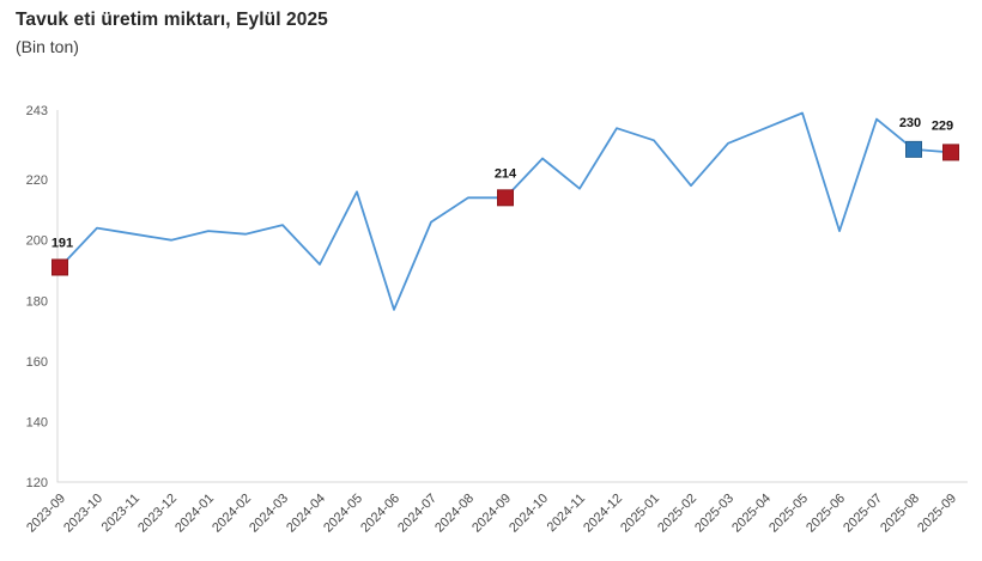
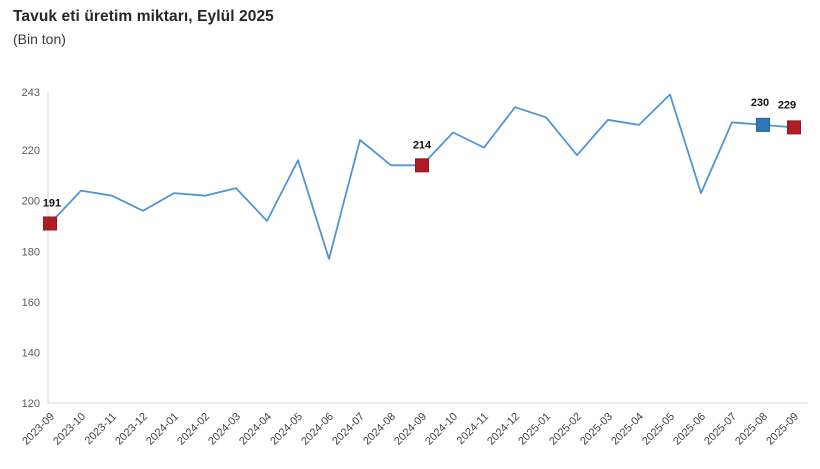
2023-12: 200 -> 196
2024-07: 206 -> 224
2024-11: 217 -> 221
2025-04: 237 -> 230
2025-07: 240 -> 231
